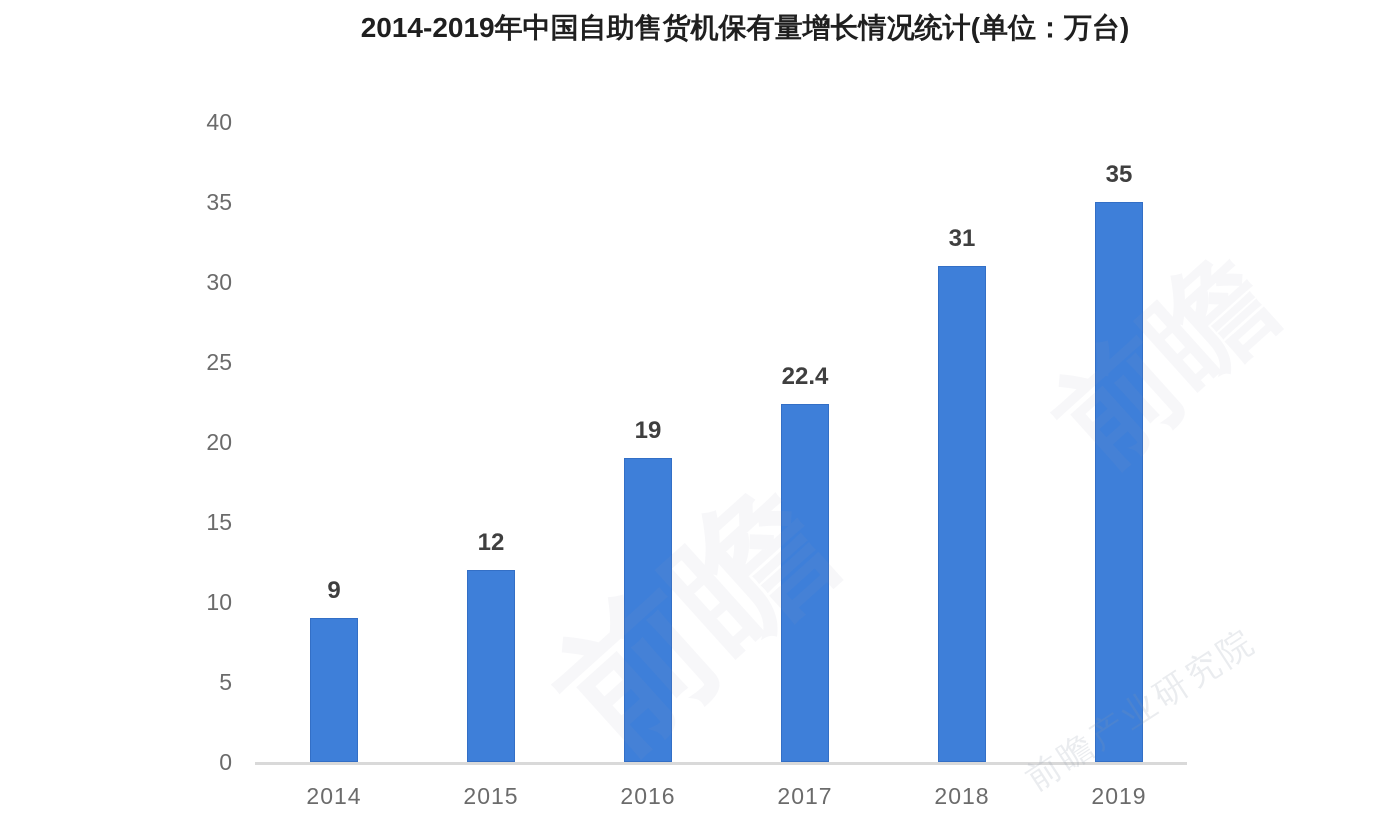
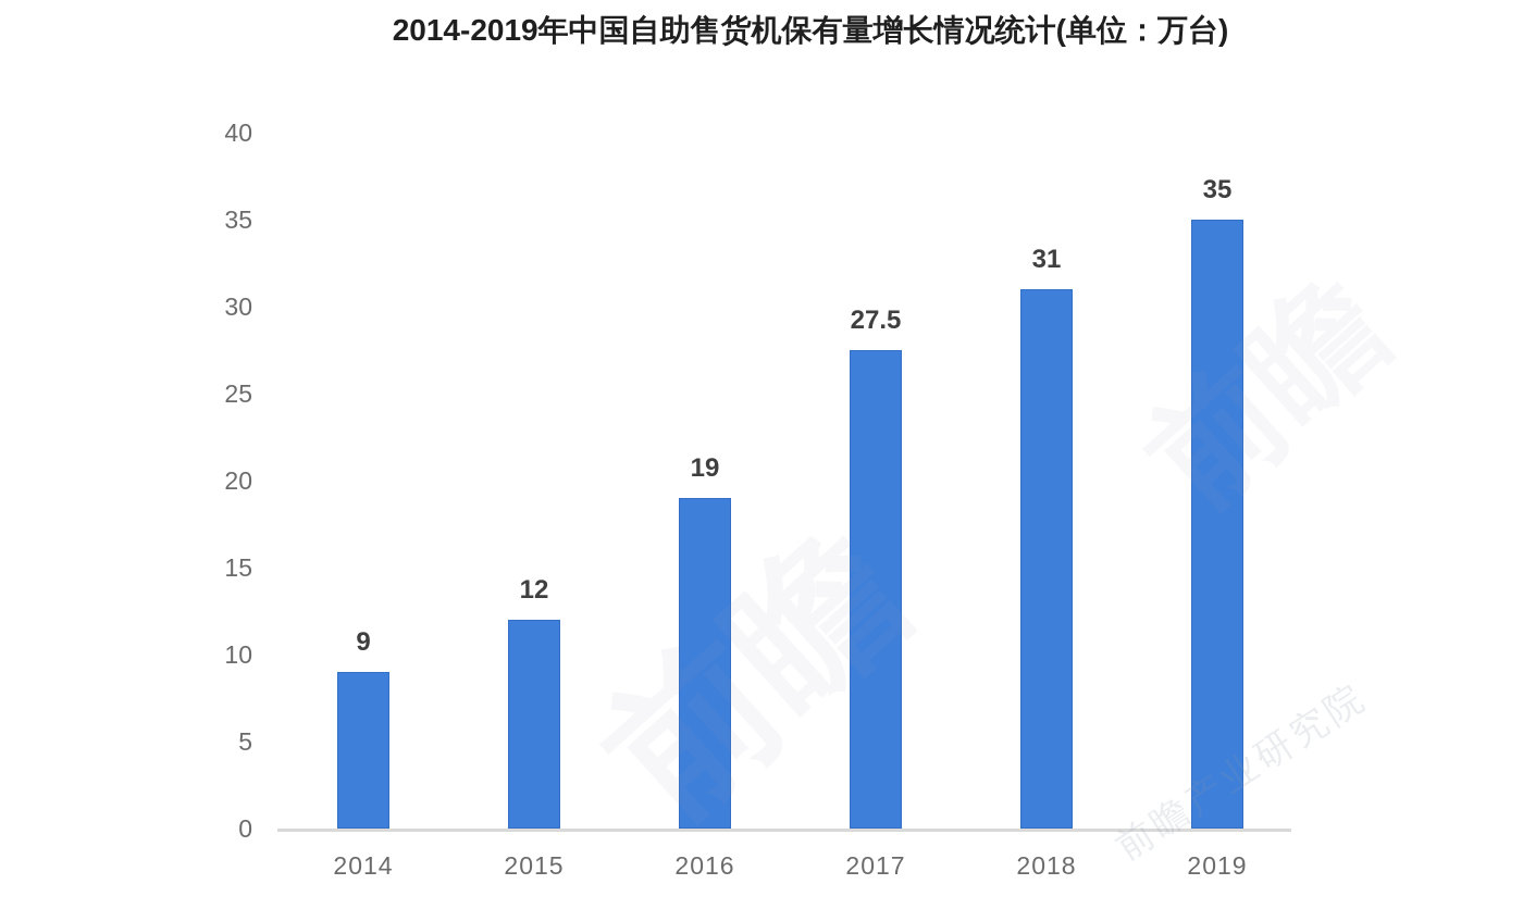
2017: 22.4 -> 27.5
